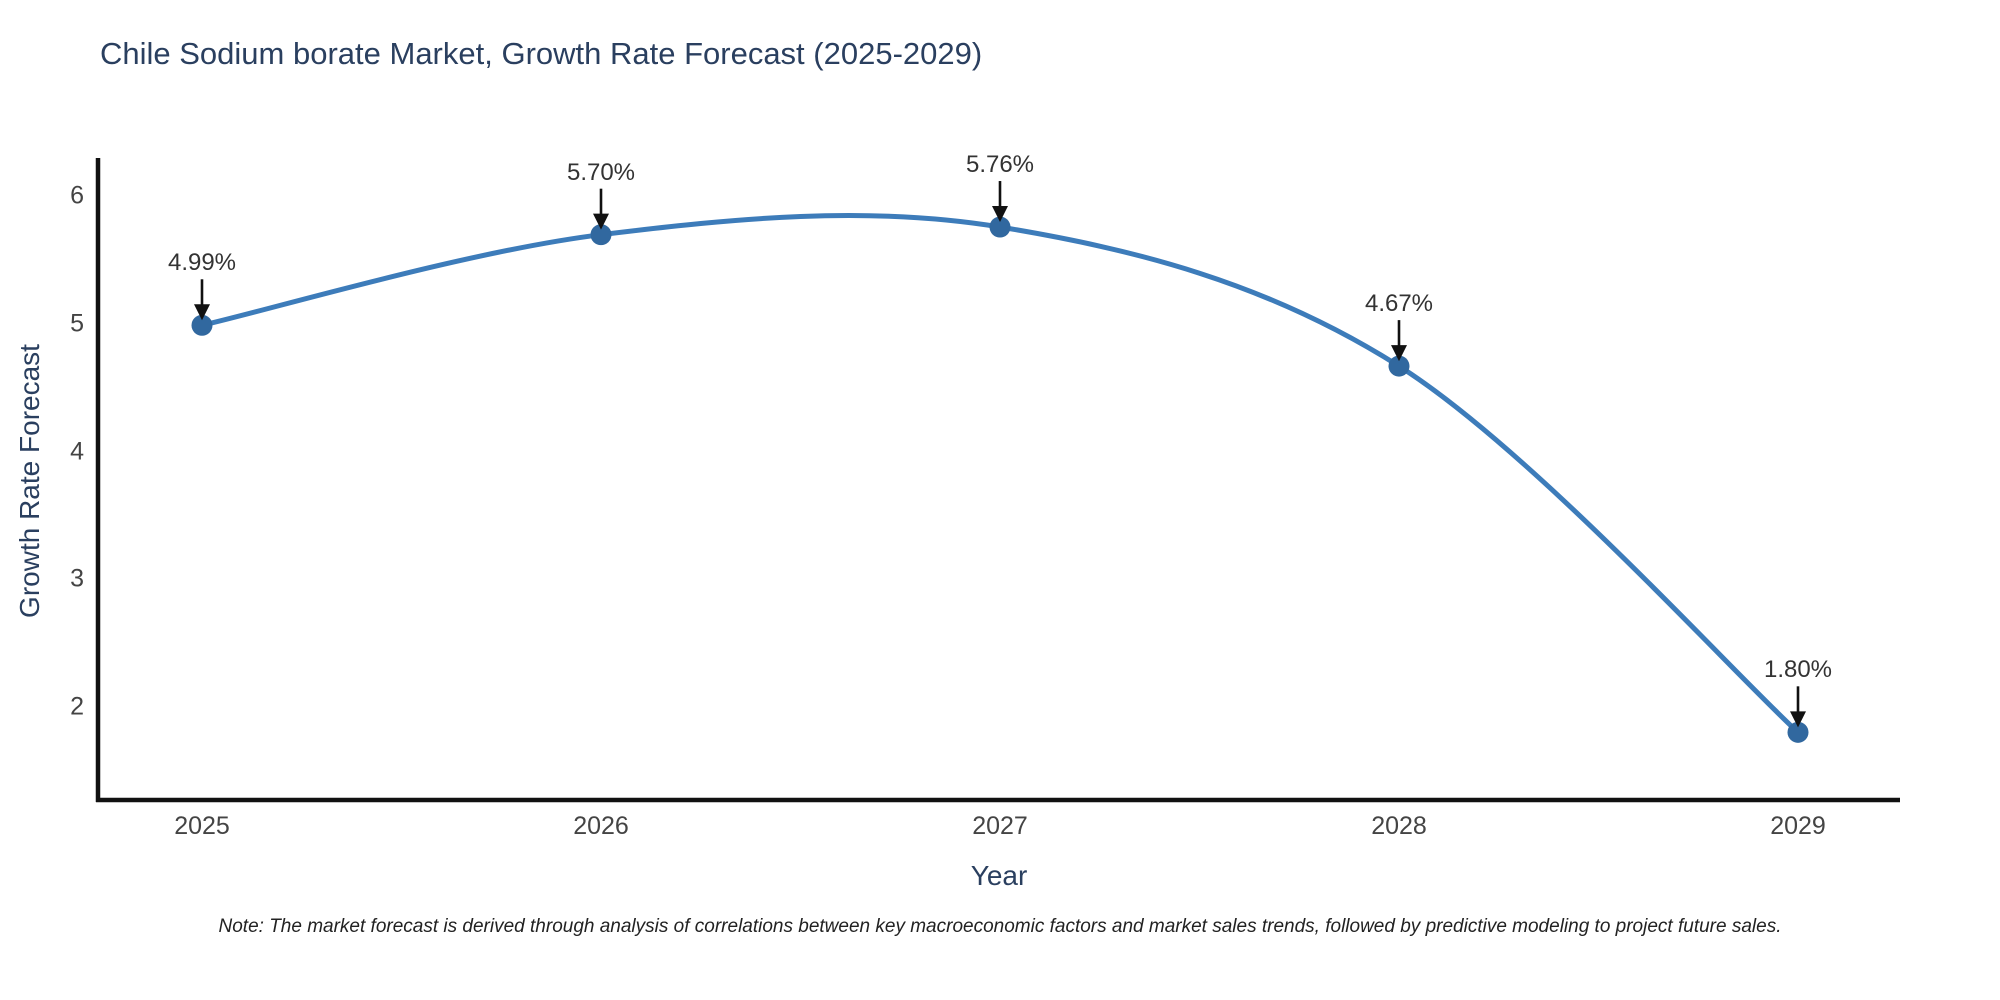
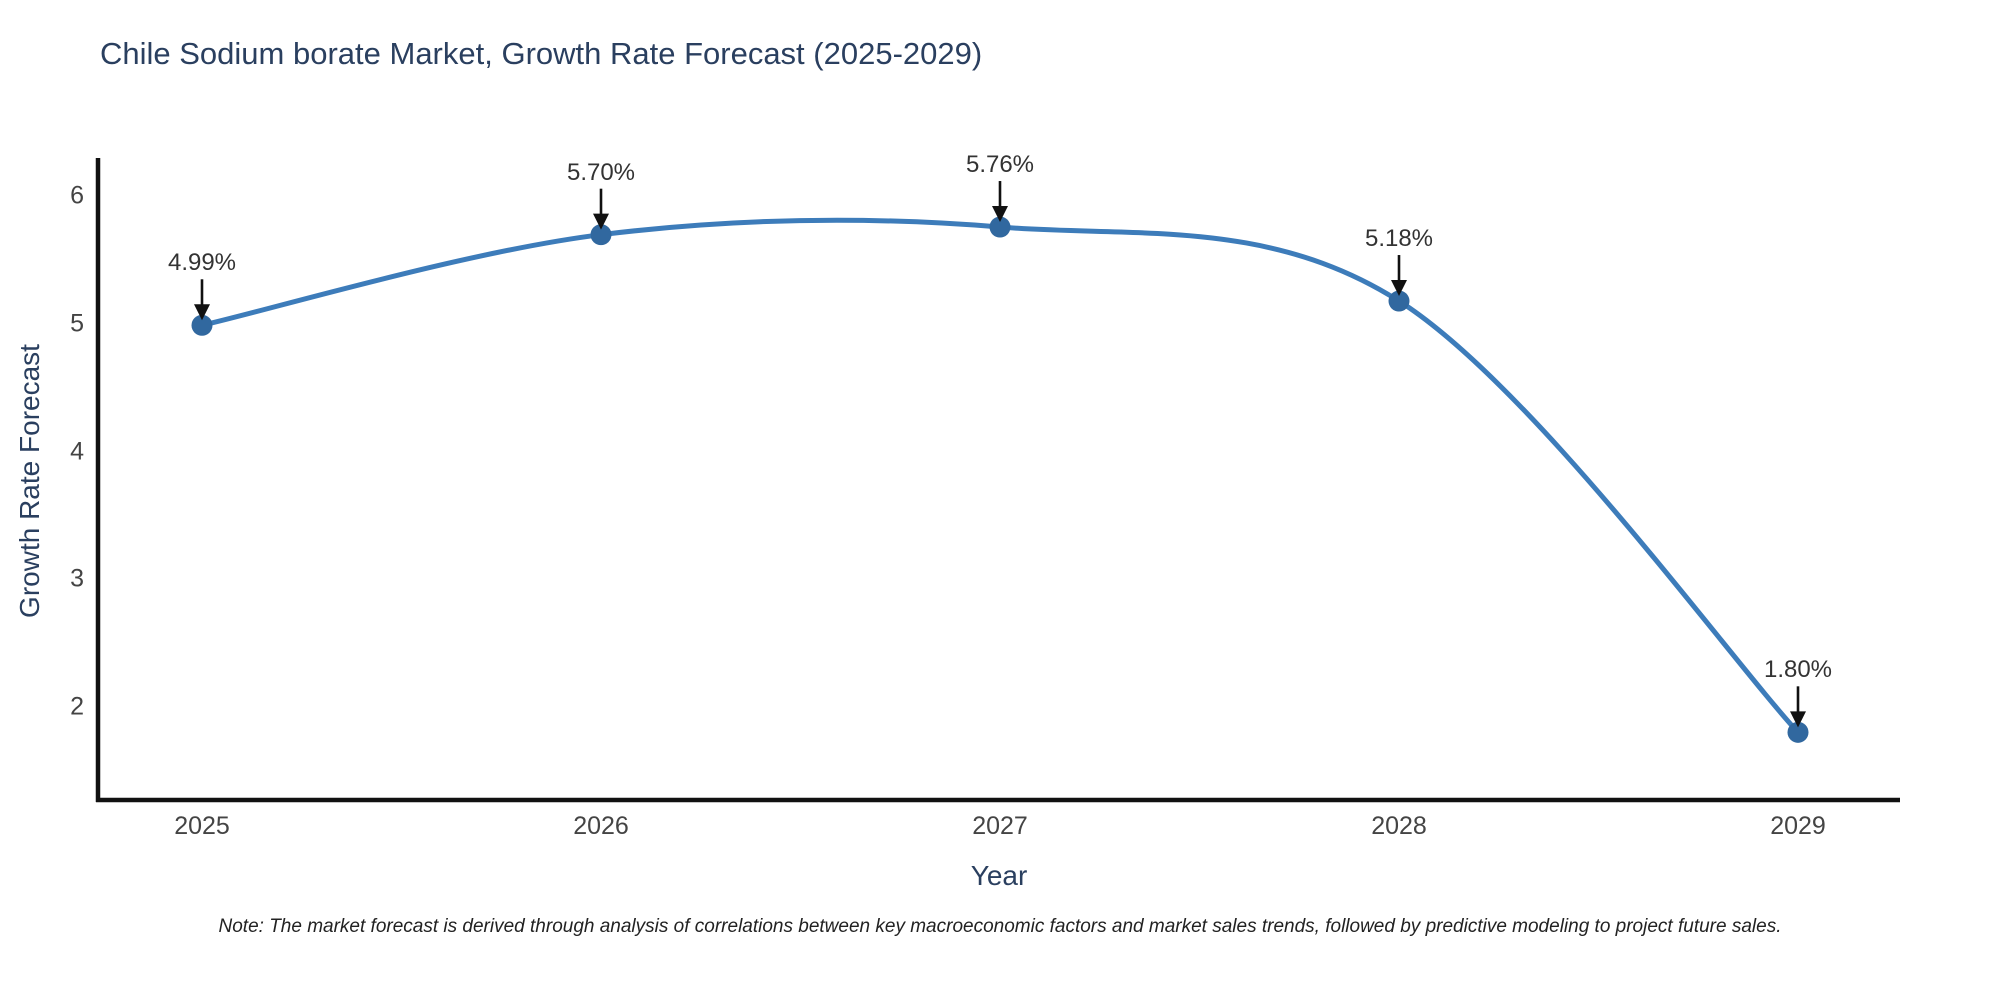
2028: 4.67% -> 5.18%
